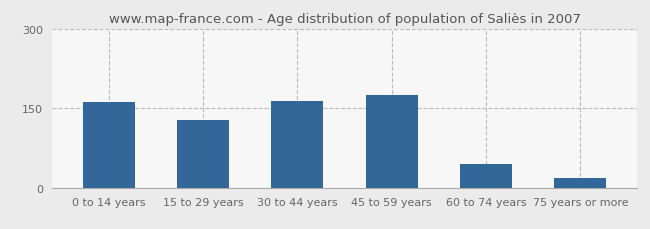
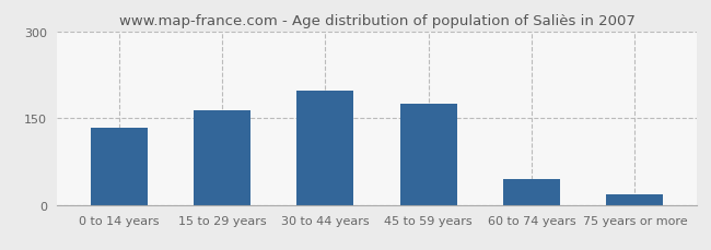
0 to 14 years: 162 -> 134
15 to 29 years: 128 -> 164
30 to 44 years: 163 -> 198
